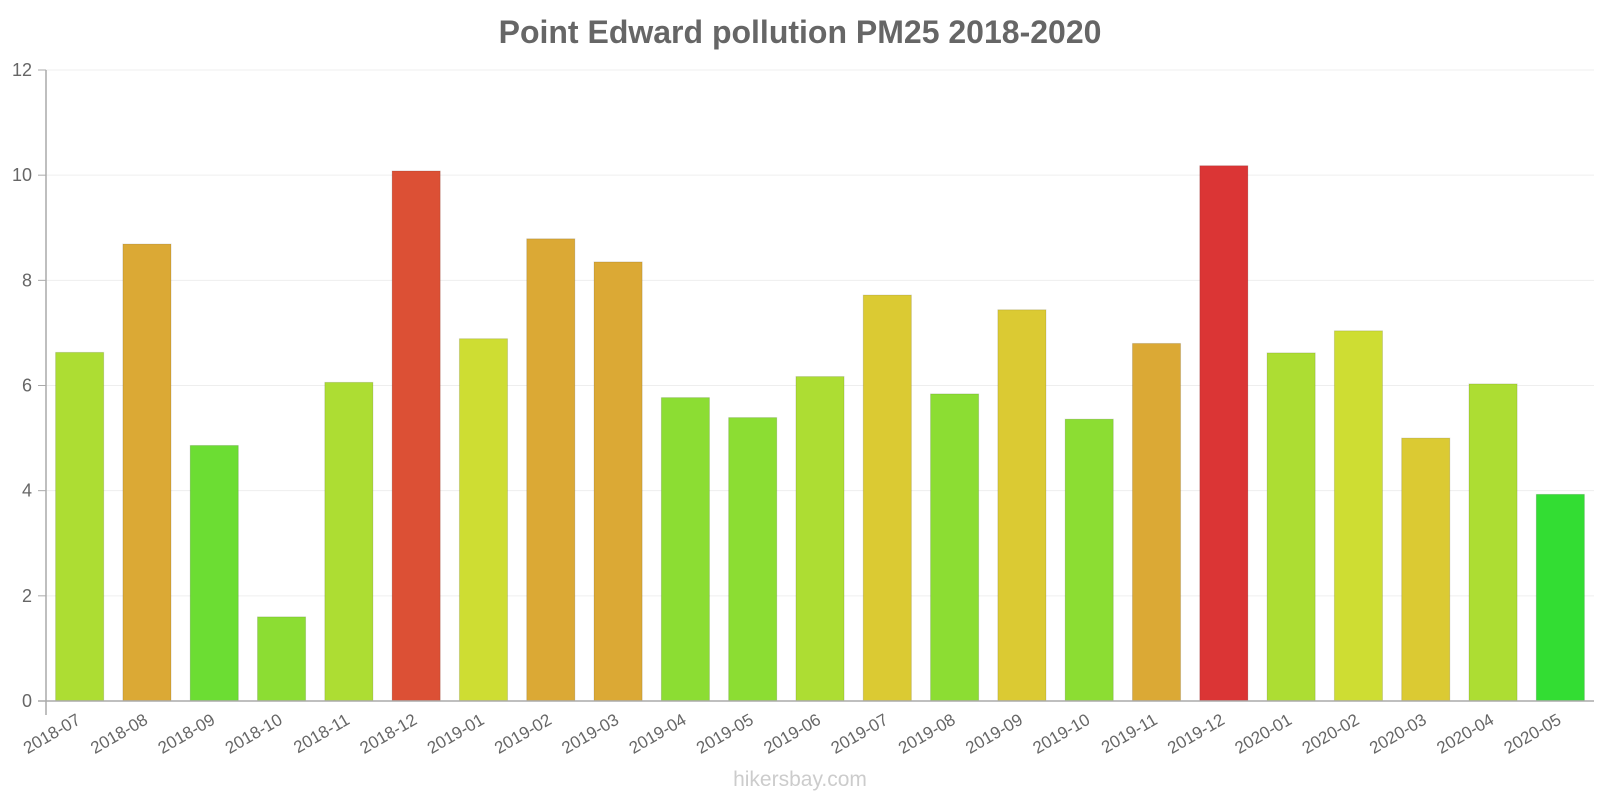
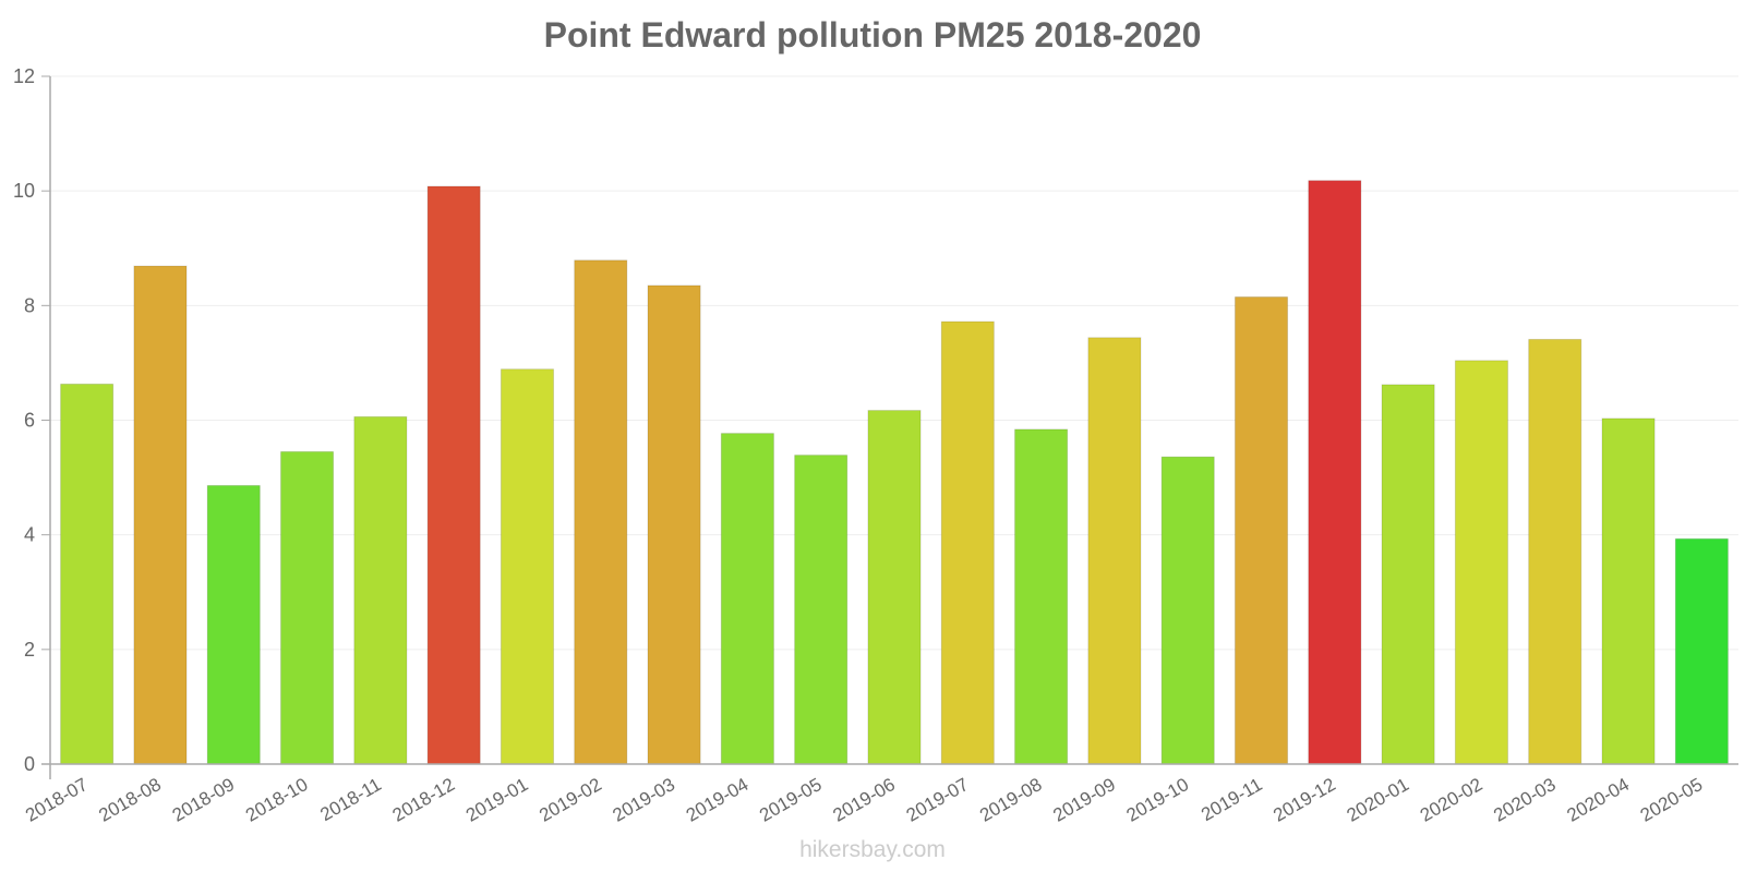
2018-10: 1.6 -> 5.5
2019-11: 6.8 -> 8.2
2020-03: 5.0 -> 7.4
